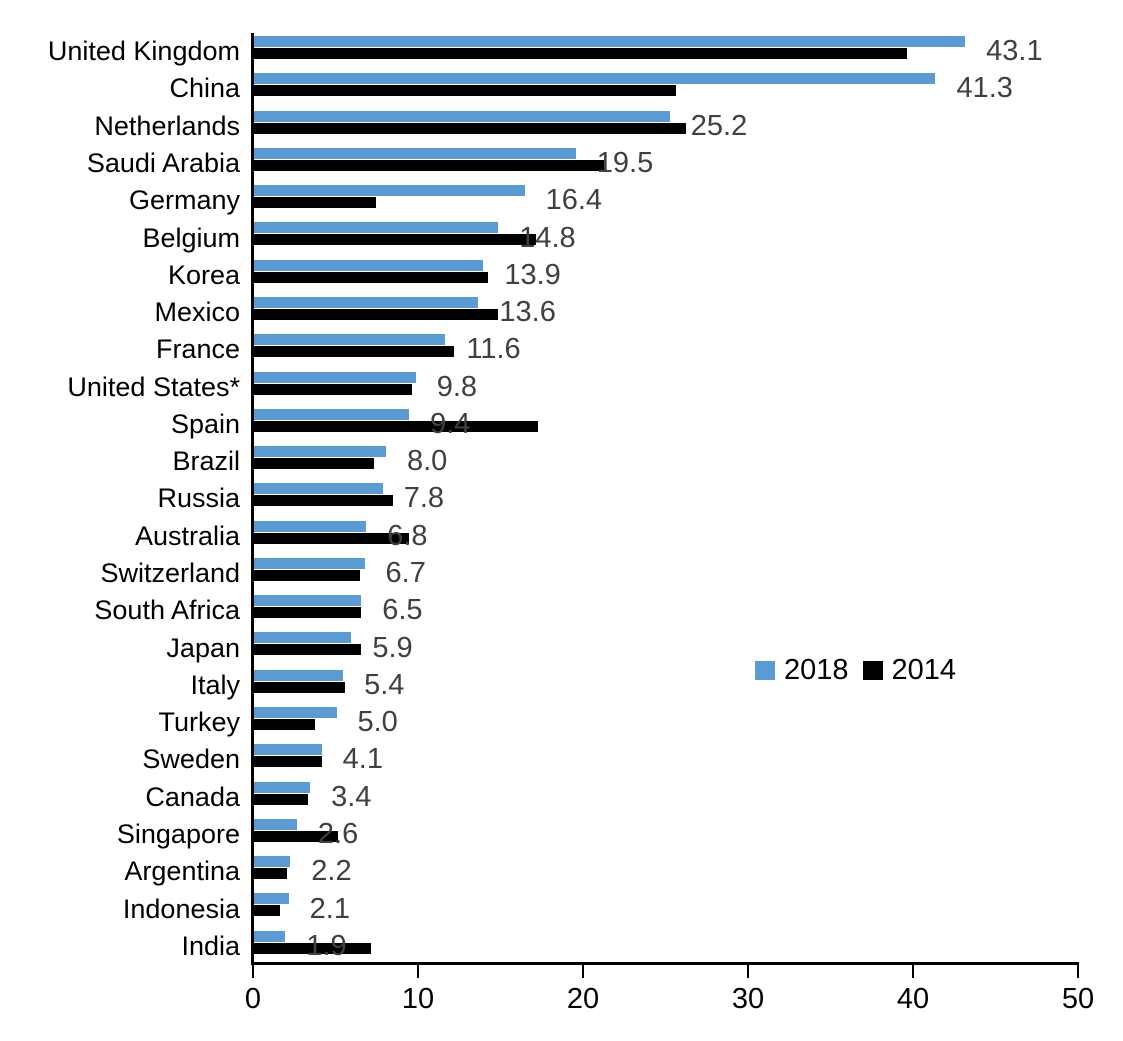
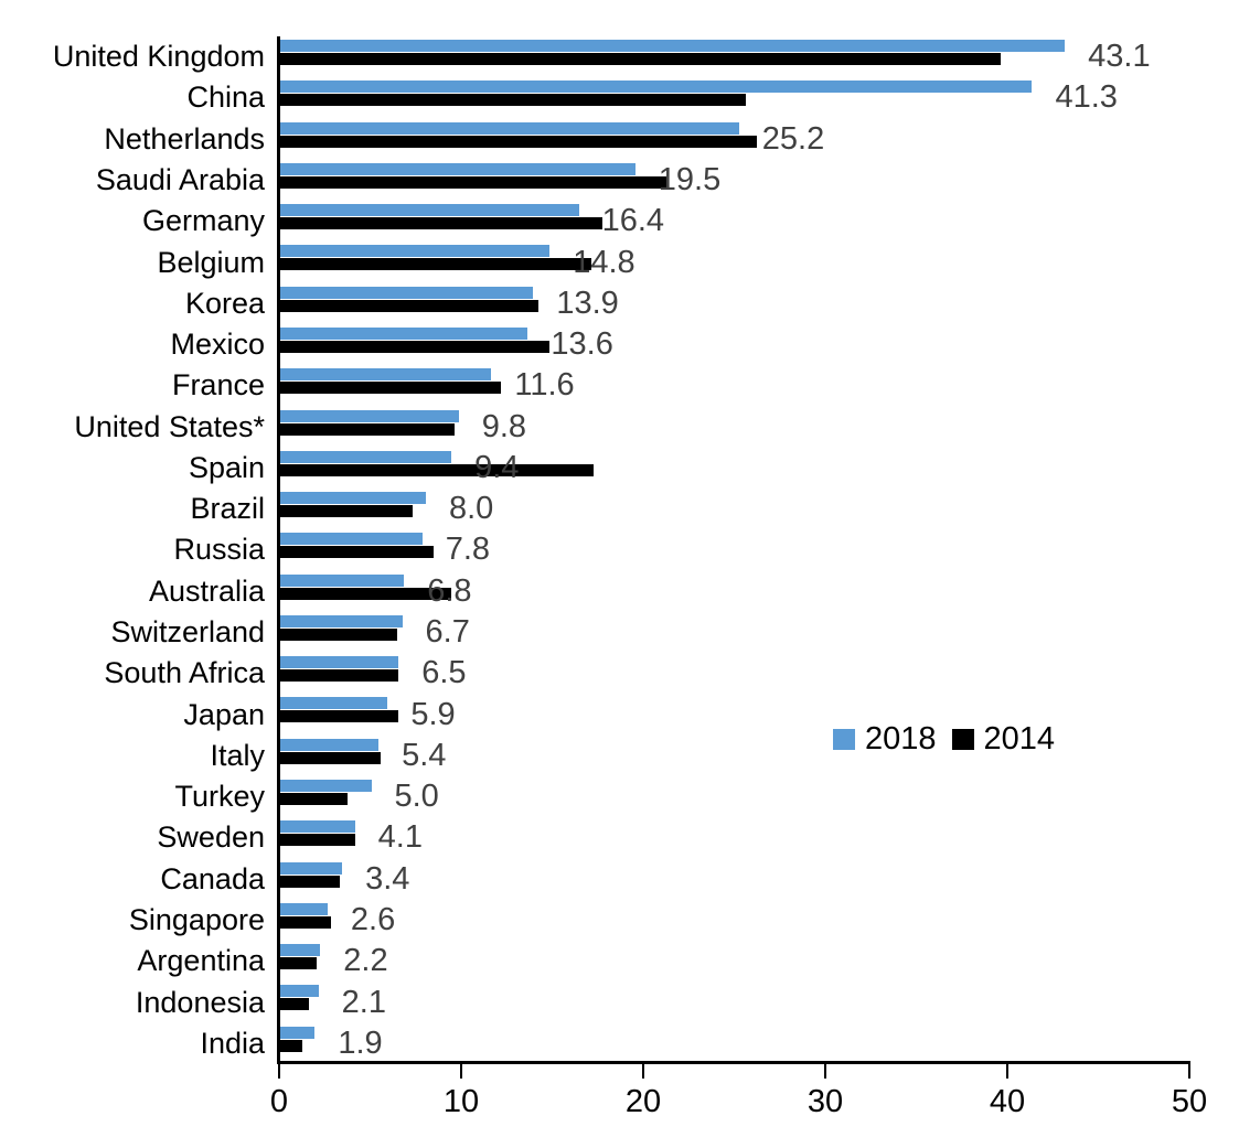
2014/Germany: 7.4 -> 17.7
2014/Singapore: 5.1 -> 2.8
2014/India: 7.1 -> 1.2
